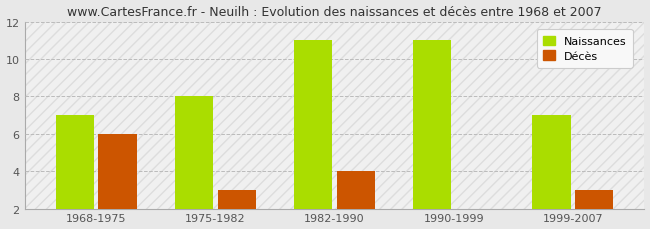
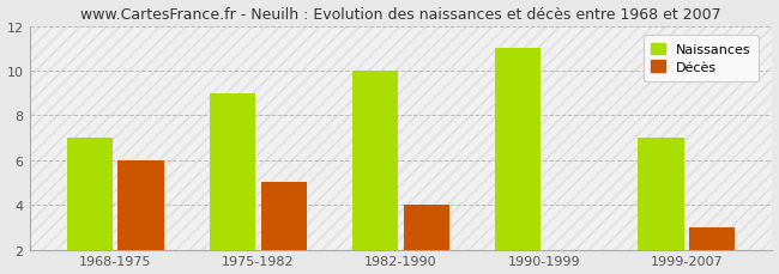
Naissances/1975-1982: 8 -> 9
Décès/1975-1982: 3 -> 5
Naissances/1982-1990: 11 -> 10
